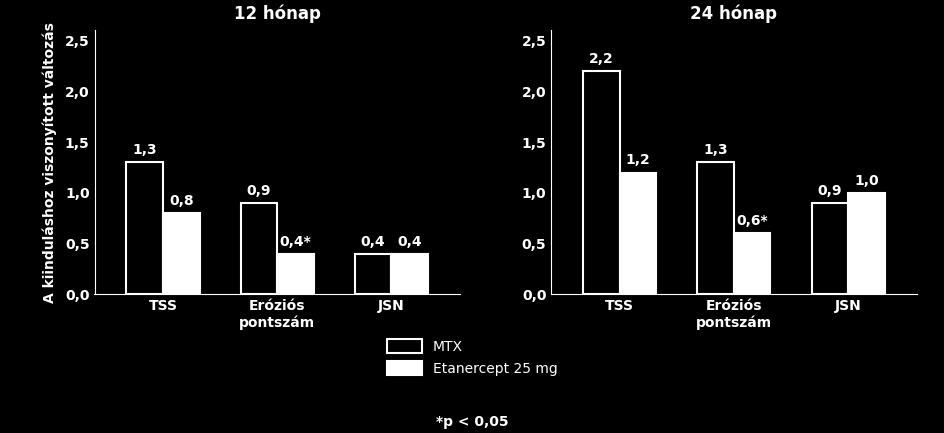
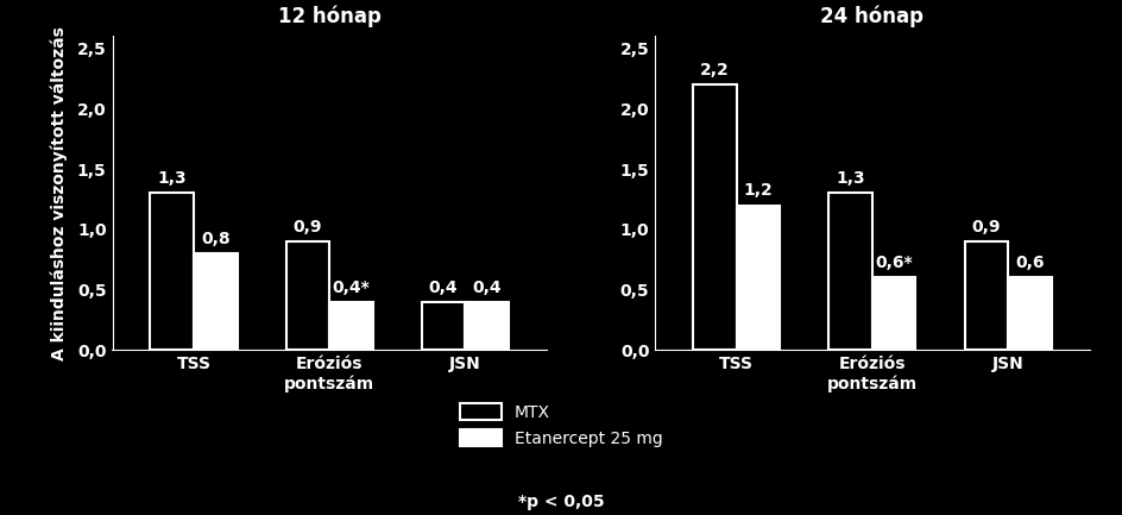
24 hónap/Etanercept 25 mg/JSN: 1,0 -> 0,6
